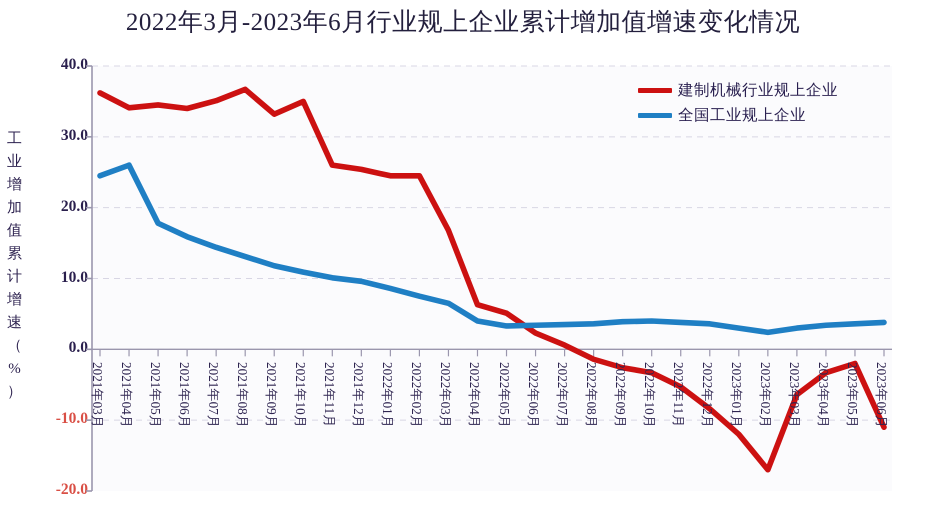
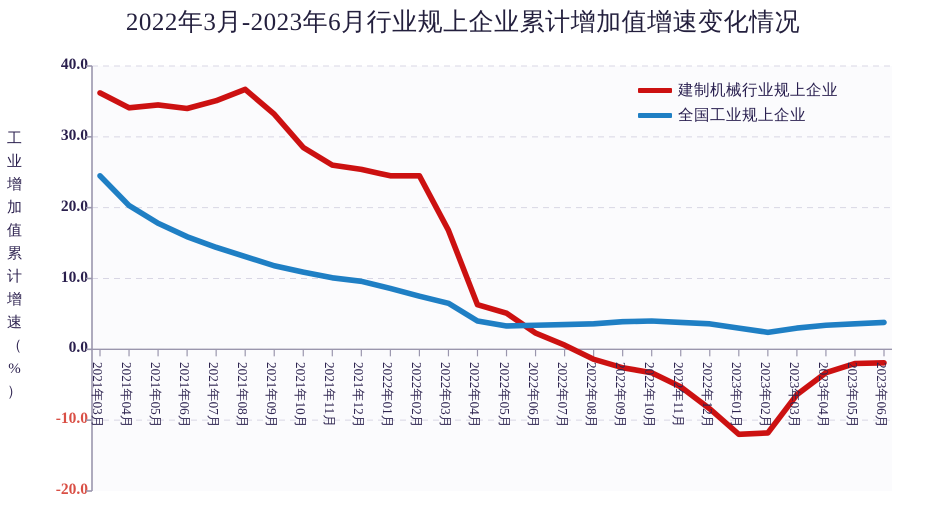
全国工业规上企业/2021年04月: 26 -> 20
建制机械行业规上企业/2021年10月: 35 -> 28
建制机械行业规上企业/2023年02月: -17 -> -12
建制机械行业规上企业/2023年06月: -11 -> -2
